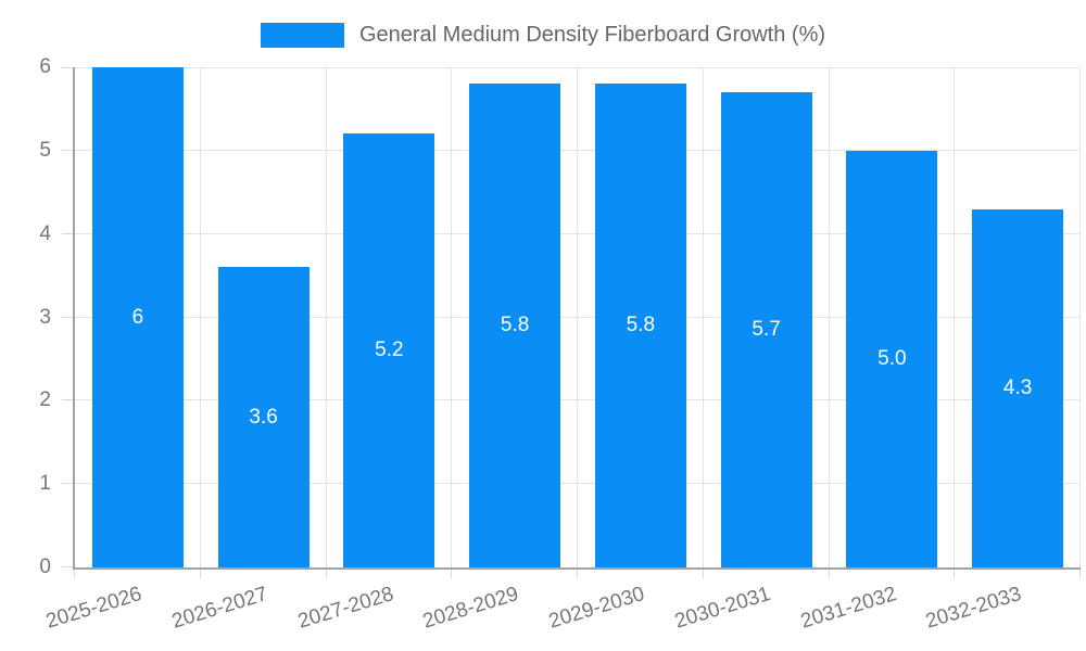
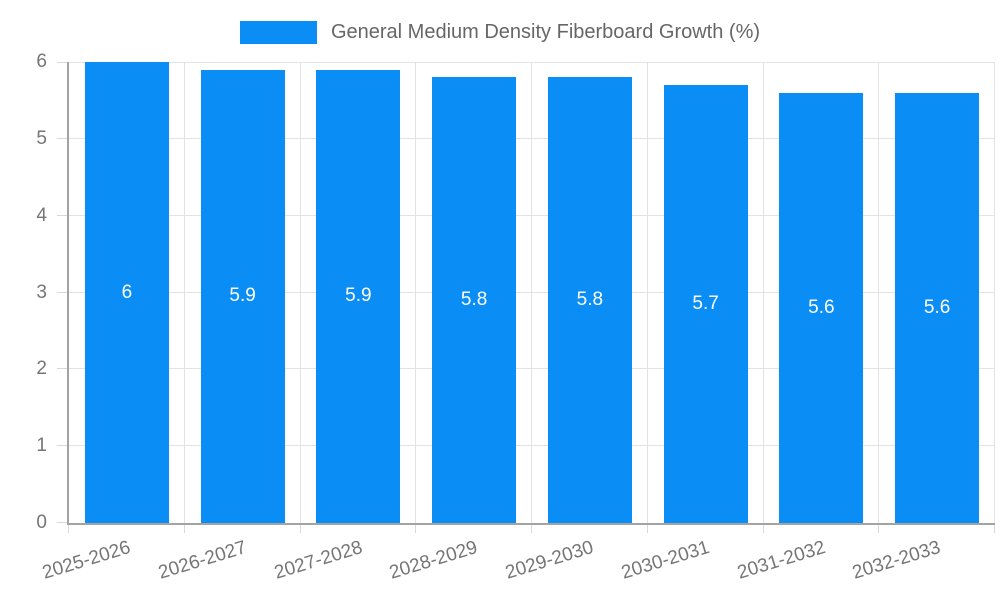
2026-2027: 3.6 -> 5.9
2027-2028: 5.2 -> 5.9
2031-2032: 5.0 -> 5.6
2032-2033: 4.3 -> 5.6
